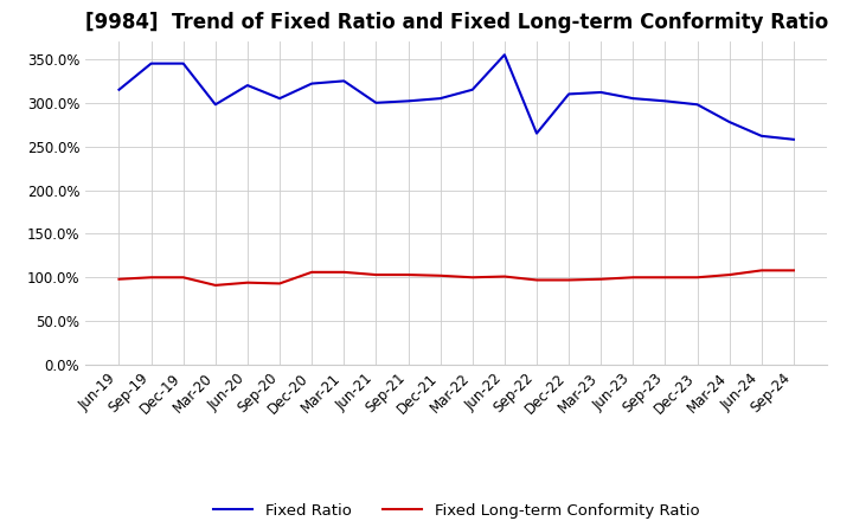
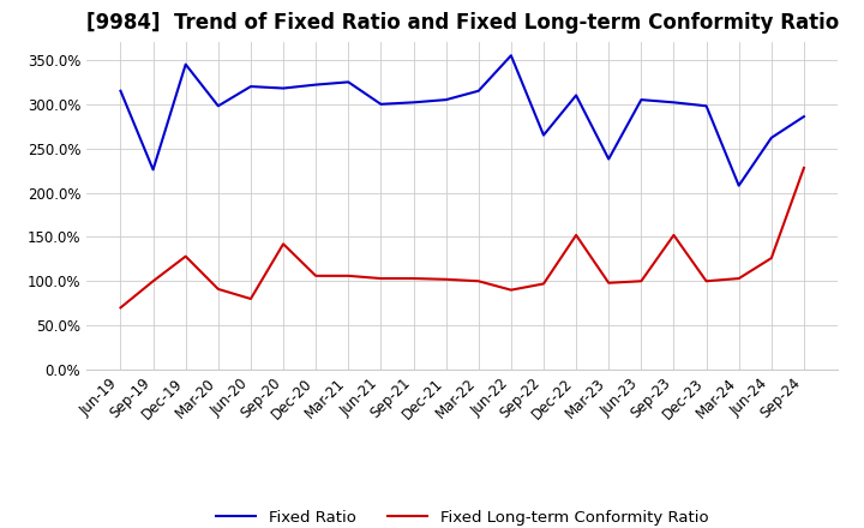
Fixed Long-term Conformity Ratio/Jun-19: 98% -> 70%
Fixed Ratio/Sep-19: 345% -> 226%
Fixed Long-term Conformity Ratio/Dec-19: 100% -> 128%
Fixed Long-term Conformity Ratio/Jun-20: 94% -> 80%
Fixed Ratio/Sep-20: 305% -> 318%
Fixed Long-term Conformity Ratio/Sep-20: 93% -> 142%
Fixed Long-term Conformity Ratio/Jun-22: 101% -> 90%
Fixed Long-term Conformity Ratio/Dec-22: 97% -> 152%
Fixed Ratio/Mar-23: 312% -> 238%
Fixed Long-term Conformity Ratio/Sep-23: 100% -> 152%
Fixed Ratio/Mar-24: 278% -> 208%
Fixed Long-term Conformity Ratio/Jun-24: 108% -> 126%
Fixed Ratio/Sep-24: 258% -> 286%
Fixed Long-term Conformity Ratio/Sep-24: 108% -> 228%
